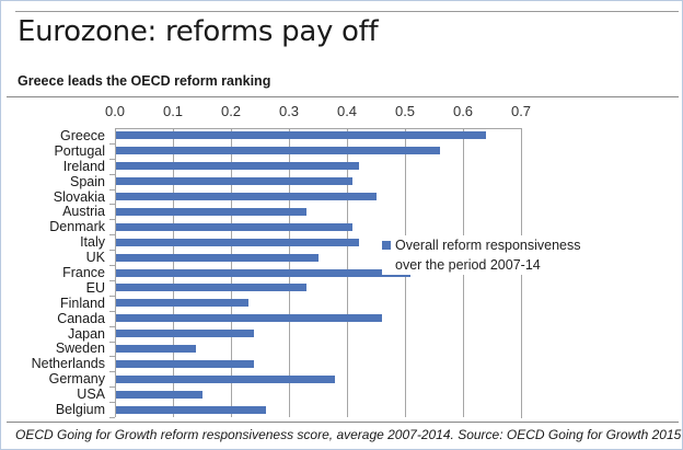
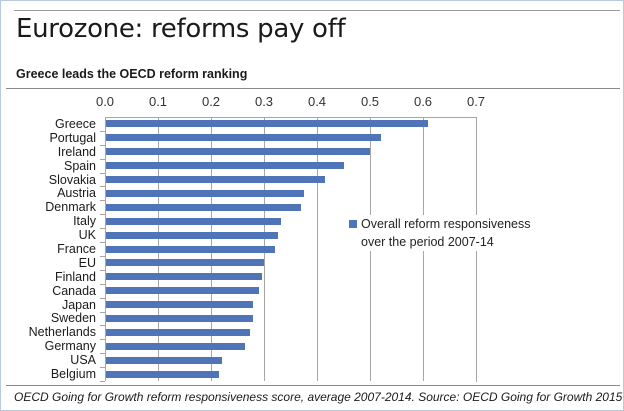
Greece: 0.64 -> 0.61
Portugal: 0.56 -> 0.52
Ireland: 0.42 -> 0.50
Spain: 0.41 -> 0.45
Slovakia: 0.45 -> 0.41
Austria: 0.33 -> 0.38
Denmark: 0.41 -> 0.37
Italy: 0.42 -> 0.33
UK: 0.35 -> 0.33
France: 0.51 -> 0.32
EU: 0.33 -> 0.30
Finland: 0.23 -> 0.30
Canada: 0.46 -> 0.29
Japan: 0.24 -> 0.28
Sweden: 0.14 -> 0.28
Netherlands: 0.24 -> 0.27
Germany: 0.38 -> 0.26
USA: 0.15 -> 0.22
Belgium: 0.26 -> 0.21
